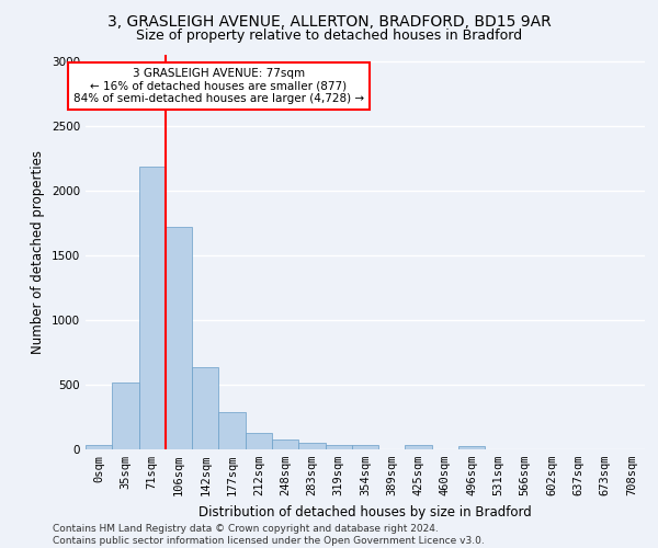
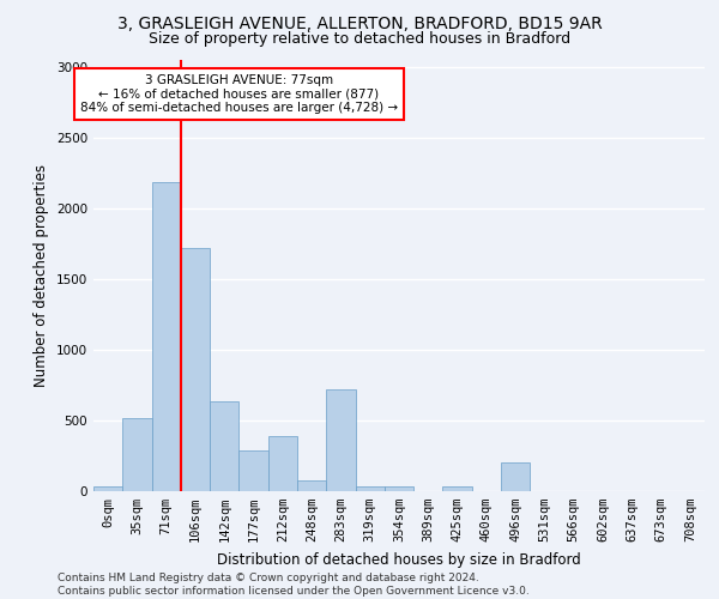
212sqm: 130 -> 390
283sqm: 60 -> 720
496sqm: 20 -> 200
